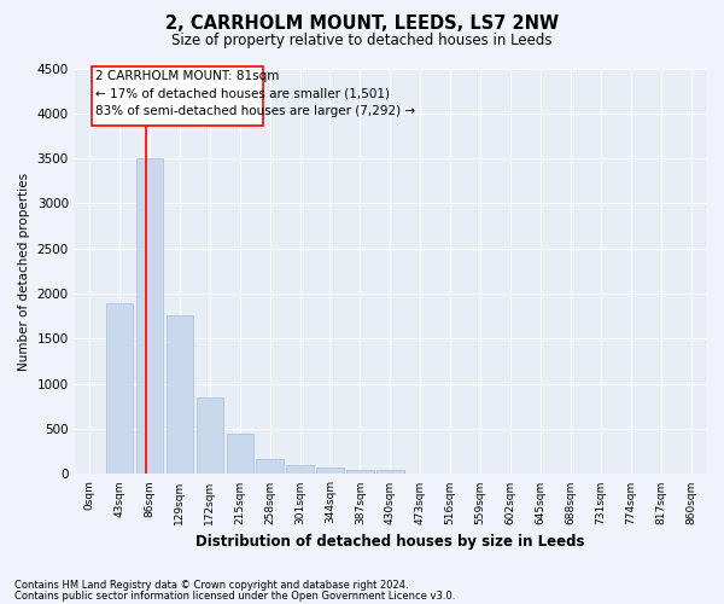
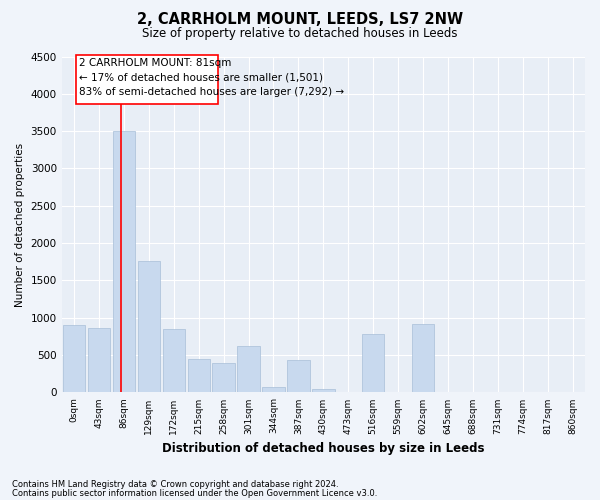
0sqm: 0 -> 900
43sqm: 1900 -> 860
258sqm: 160 -> 400
301sqm: 100 -> 620
387sqm: 50 -> 440
516sqm: 0 -> 780
602sqm: 0 -> 920
